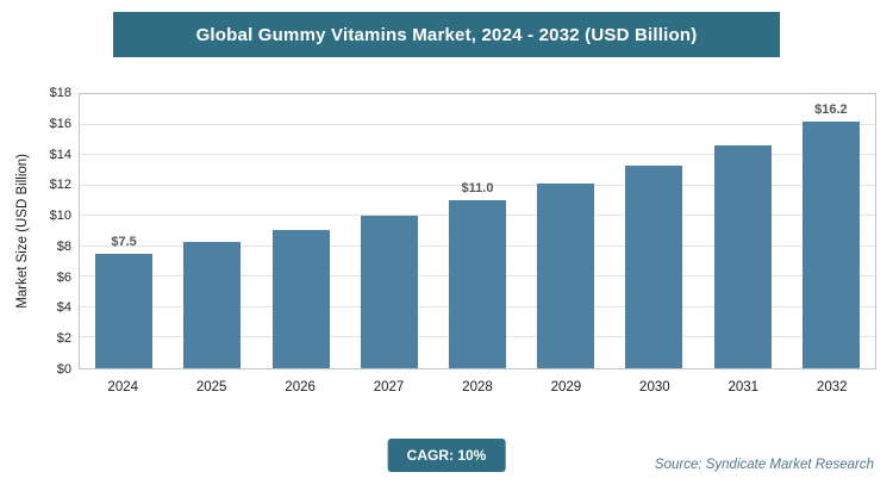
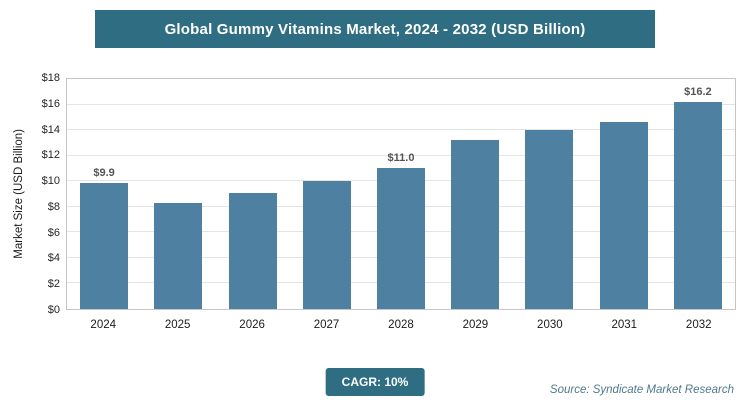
2024: $7.5 -> $9.9
2029: $12.1 -> $13.2
2030: $13.3 -> $14.0
